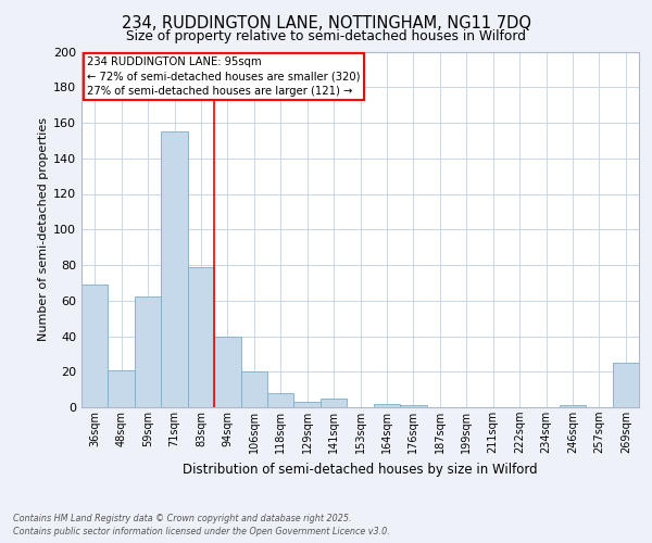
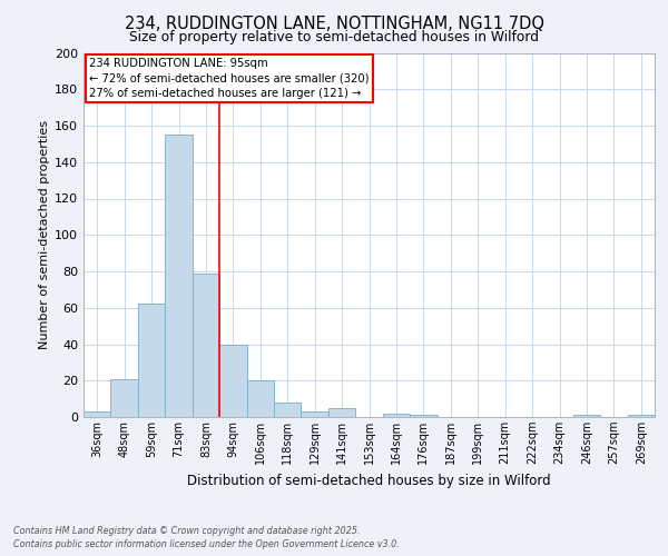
36sqm: 69 -> 3
269sqm: 25 -> 1
